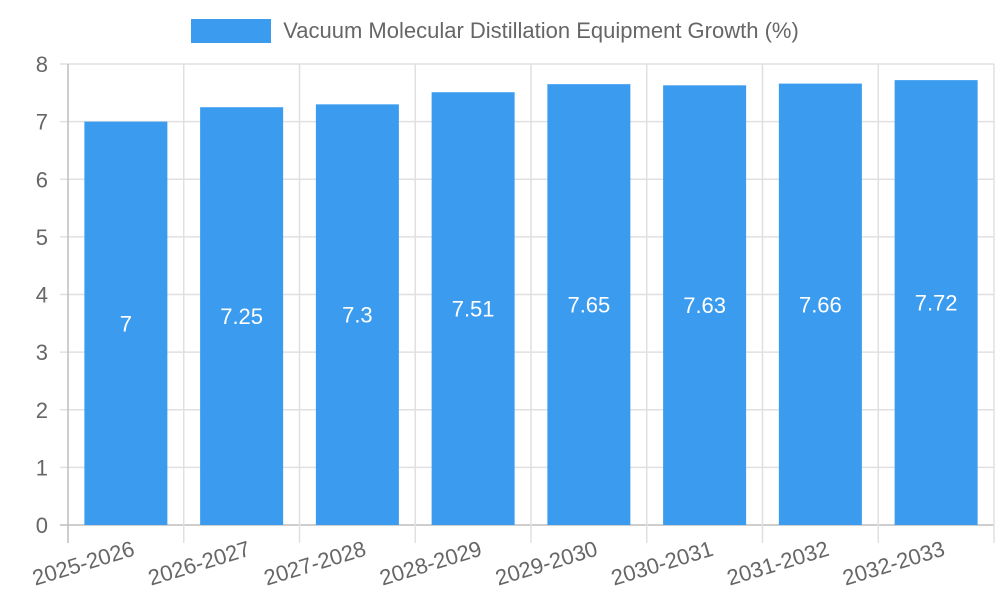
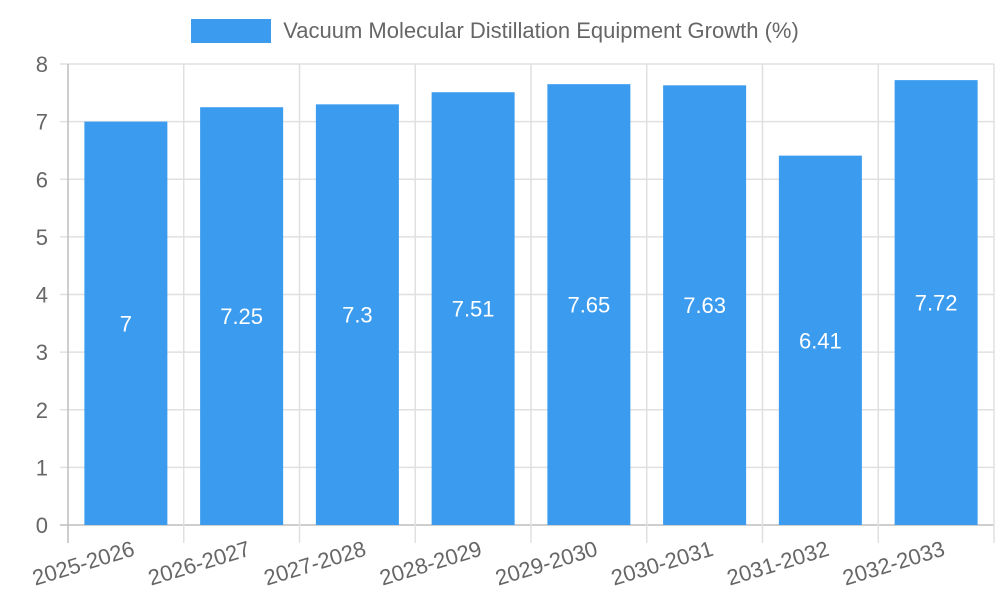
2031-2032: 7.66 -> 6.41
